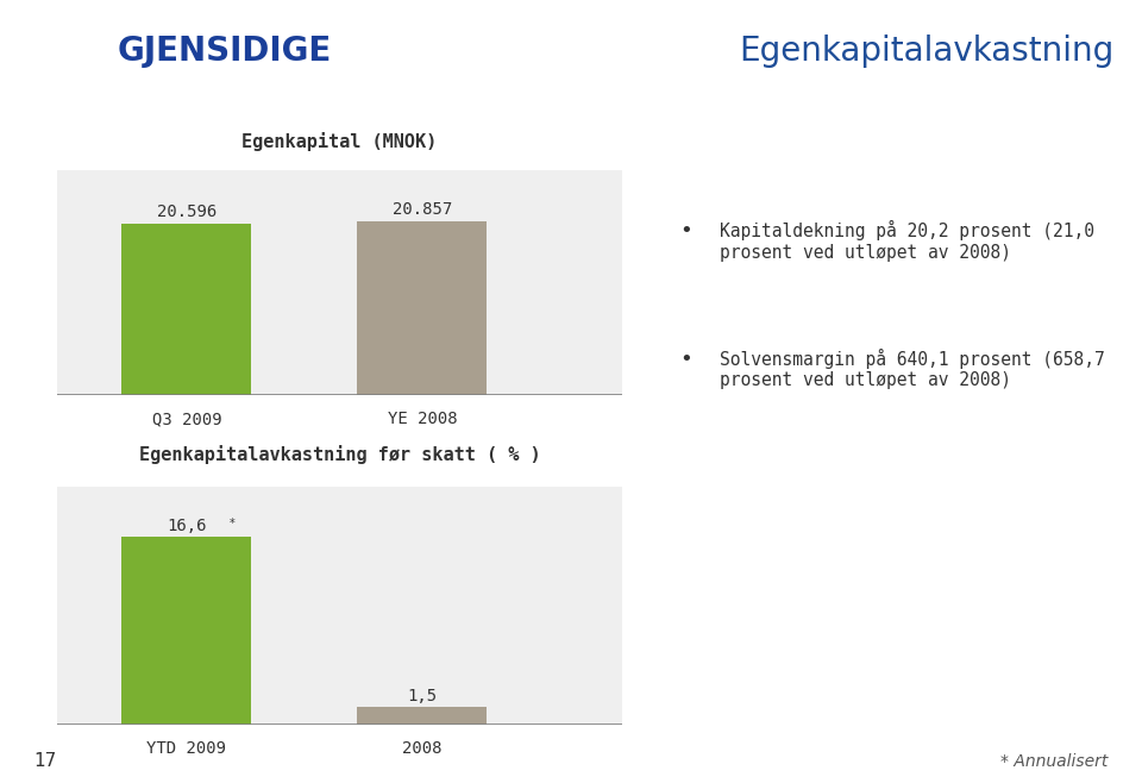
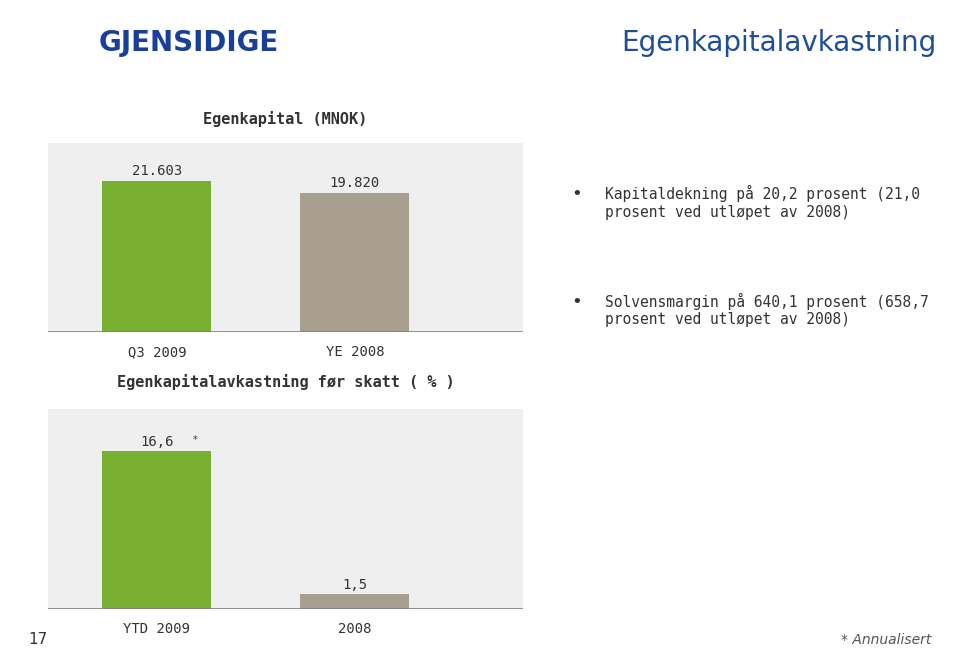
Q3 2009: 20.596 -> 21.603
YE 2008: 20.857 -> 19.820
